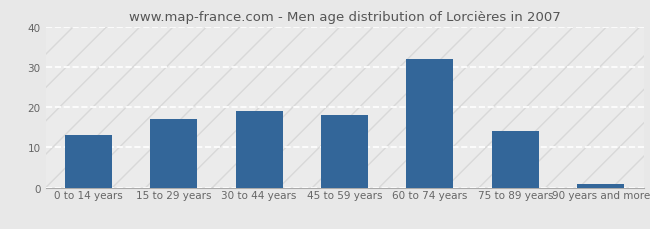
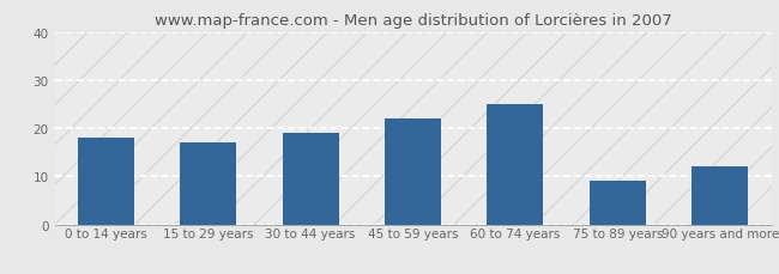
0 to 14 years: 13 -> 18
45 to 59 years: 18 -> 22
60 to 74 years: 32 -> 25
75 to 89 years: 14 -> 9
90 years and more: 1 -> 12
